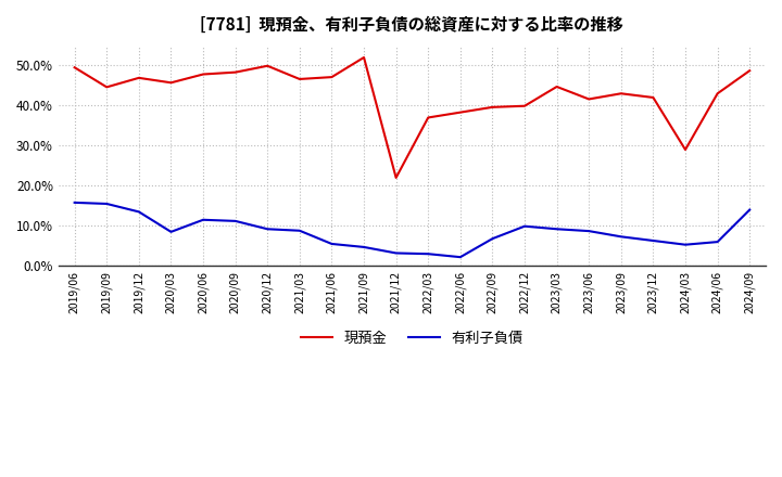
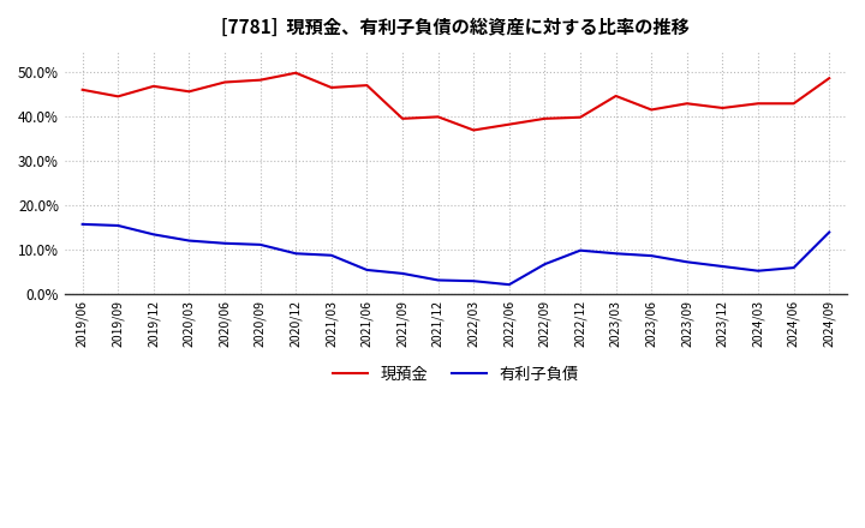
現預金/2019/06: 49.5% -> 46.1%
有利子負債/2020/03: 8.5% -> 12.1%
現預金/2021/09: 52.0% -> 39.6%
現預金/2021/12: 22.0% -> 40.0%
現預金/2024/03: 29.0% -> 43.0%
